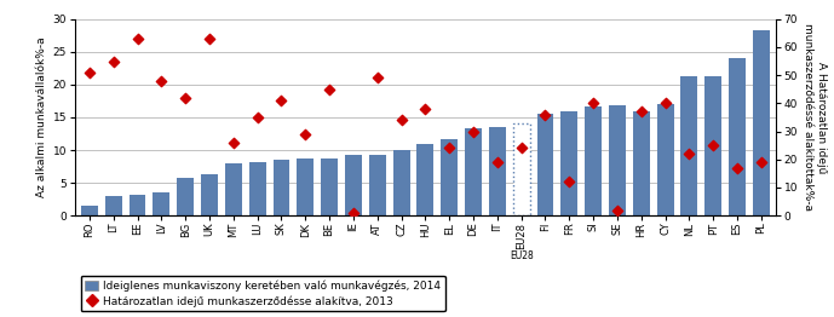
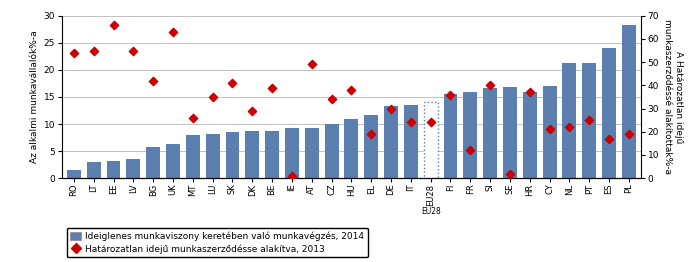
Határozatlan idejű munkaszerződésse alakítva, 2013/RO: 51 -> 54
Határozatlan idejű munkaszerződésse alakítva, 2013/EE: 63 -> 66
Határozatlan idejű munkaszerződésse alakítva, 2013/LV: 48 -> 55
Határozatlan idejű munkaszerződésse alakítva, 2013/BE: 45 -> 39
Határozatlan idejű munkaszerződésse alakítva, 2013/EL: 24 -> 19
Határozatlan idejű munkaszerződésse alakítva, 2013/IT: 19 -> 24
Határozatlan idejű munkaszerződésse alakítva, 2013/CY: 40 -> 21
